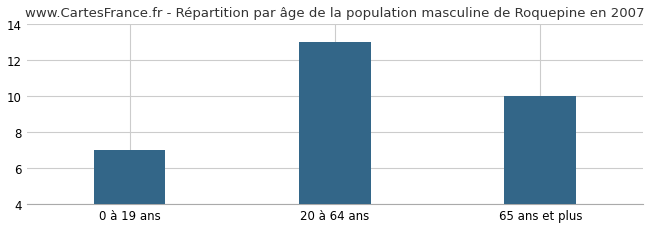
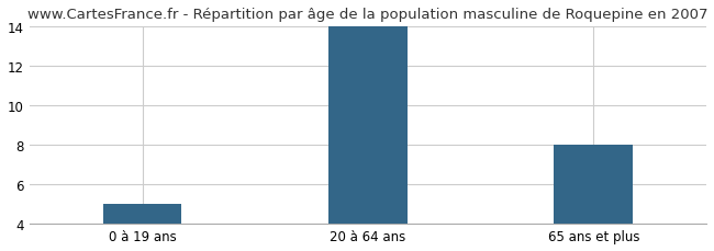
0 à 19 ans: 7 -> 5
20 à 64 ans: 13 -> 14
65 ans et plus: 10 -> 8
